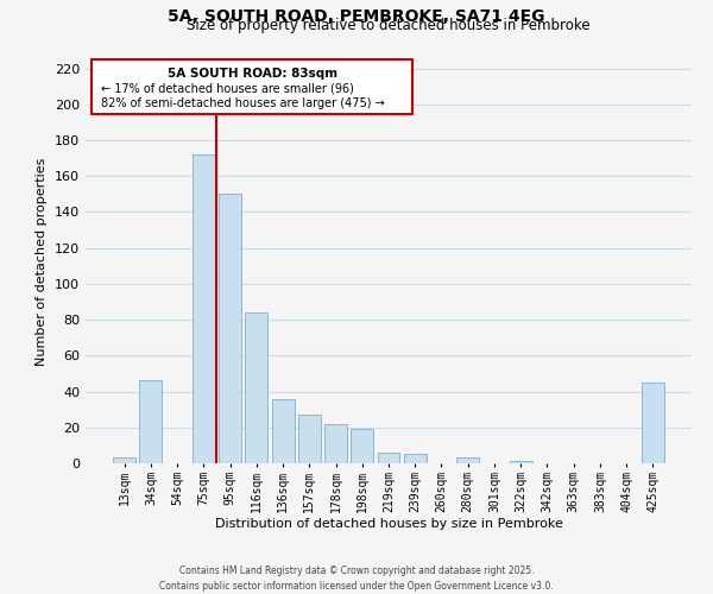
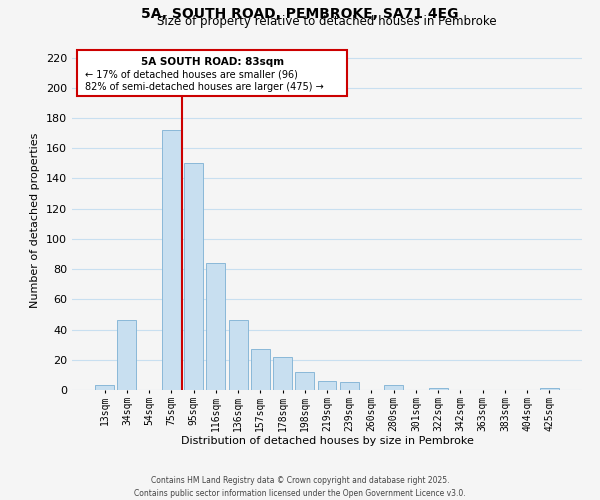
136sqm: 36 -> 46
198sqm: 19 -> 12
425sqm: 45 -> 1
